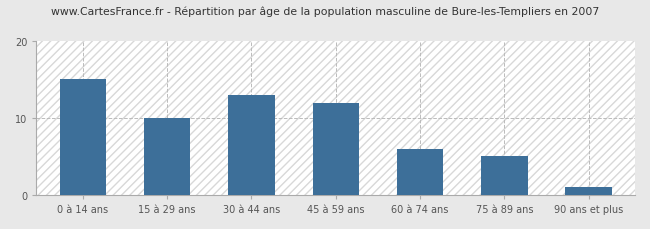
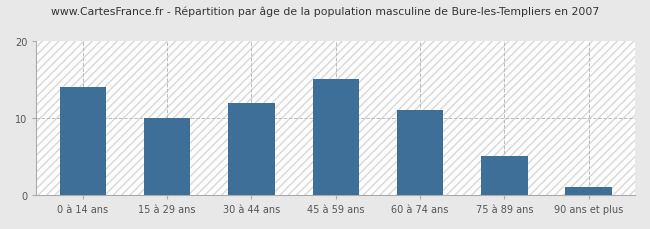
0 à 14 ans: 15 -> 14
30 à 44 ans: 13 -> 12
45 à 59 ans: 12 -> 15
60 à 74 ans: 6 -> 11
